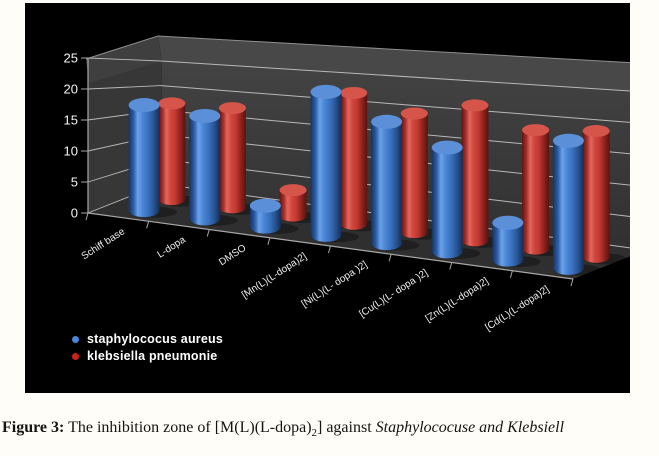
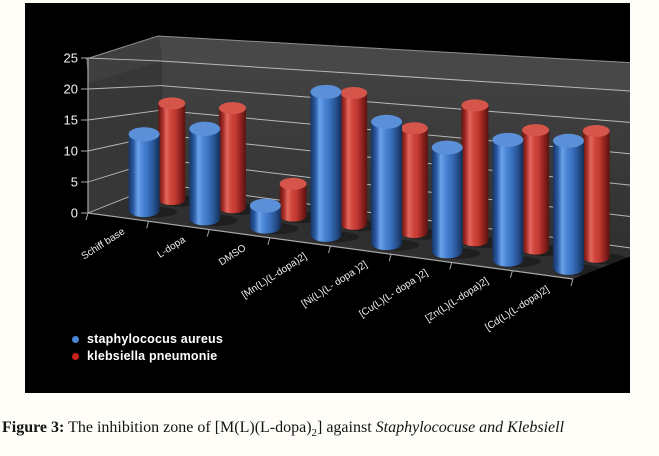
staphylococus aureus/Schiff base: 18 -> 13
staphylococus aureus/L-dopa: 16 -> 14
klebsiella pneumonie/DMSO: 4 -> 5
klebsiella pneumonie/[Ni(L)(L- dopa )2]: 16 -> 14
staphylococus aureus/[Zn(L)(L-dopa)2]: 4 -> 13
